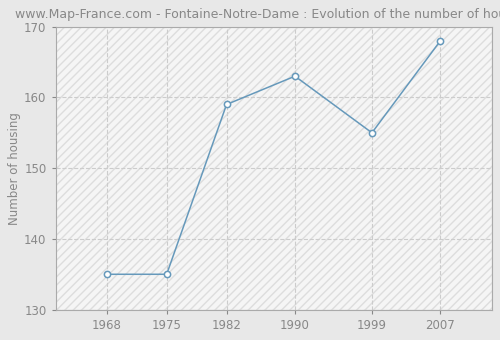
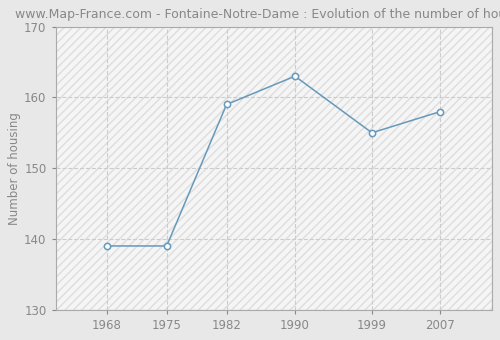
1968: 135 -> 139
1975: 135 -> 139
2007: 168 -> 158
